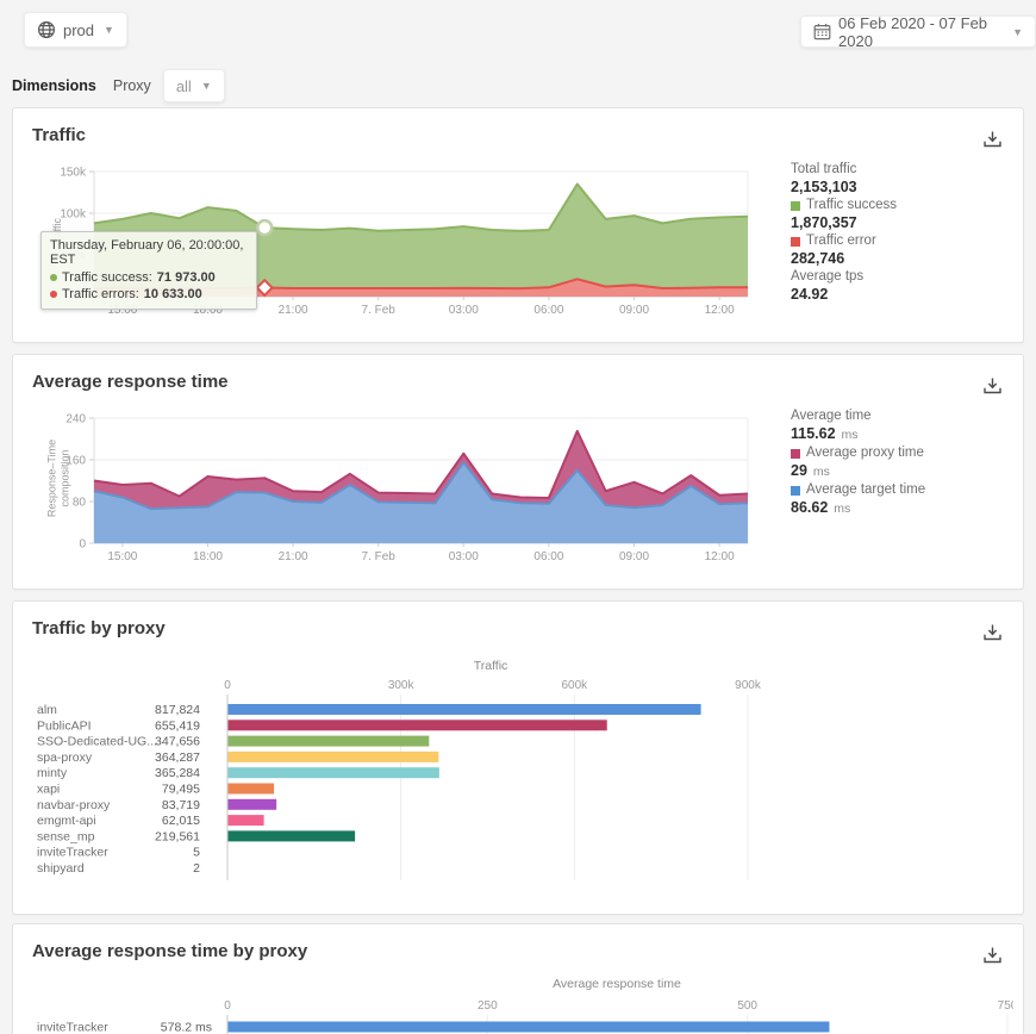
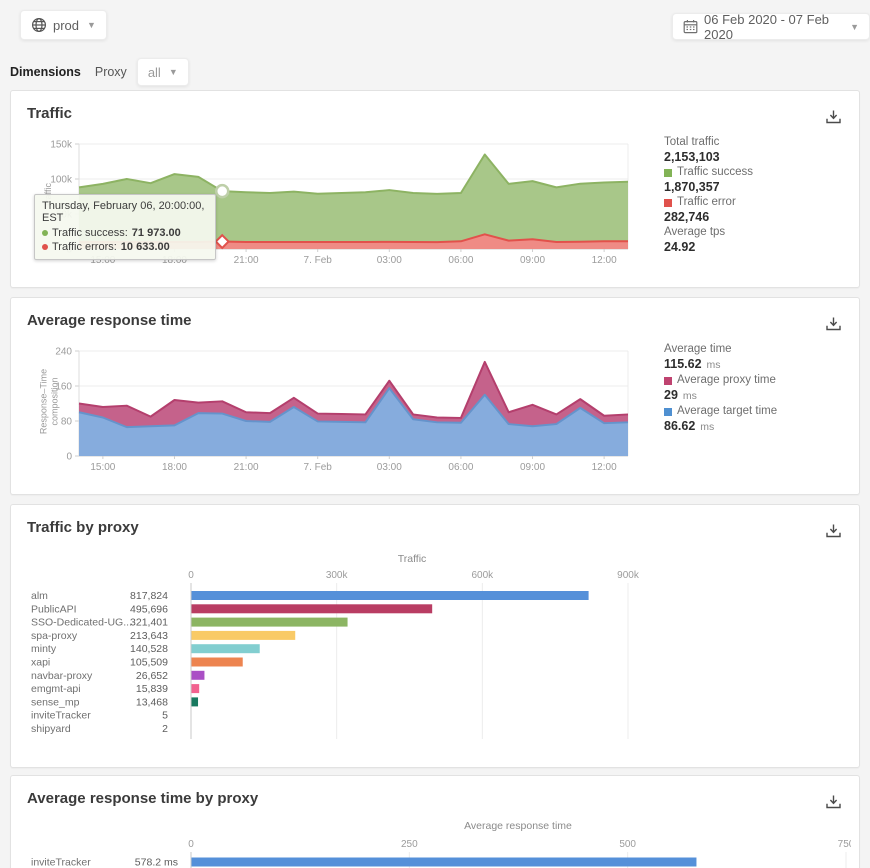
Traffic by proxy/PublicAPI: 655,419 -> 495,696
Traffic by proxy/SSO-Dedicated-UG...: 347,656 -> 321,401
Traffic by proxy/spa-proxy: 364,287 -> 213,643
Traffic by proxy/minty: 365,284 -> 140,528
Traffic by proxy/xapi: 79,495 -> 105,509
Traffic by proxy/navbar-proxy: 83,719 -> 26,652
Traffic by proxy/emgmt-api: 62,015 -> 15,839
Traffic by proxy/sense_mp: 219,561 -> 13,468
